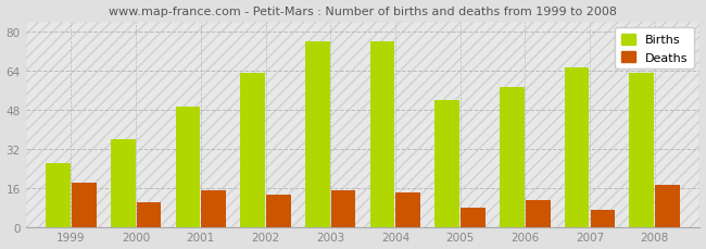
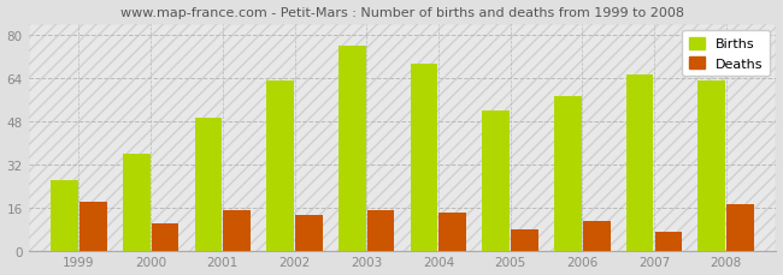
Births/2004: 76 -> 69
